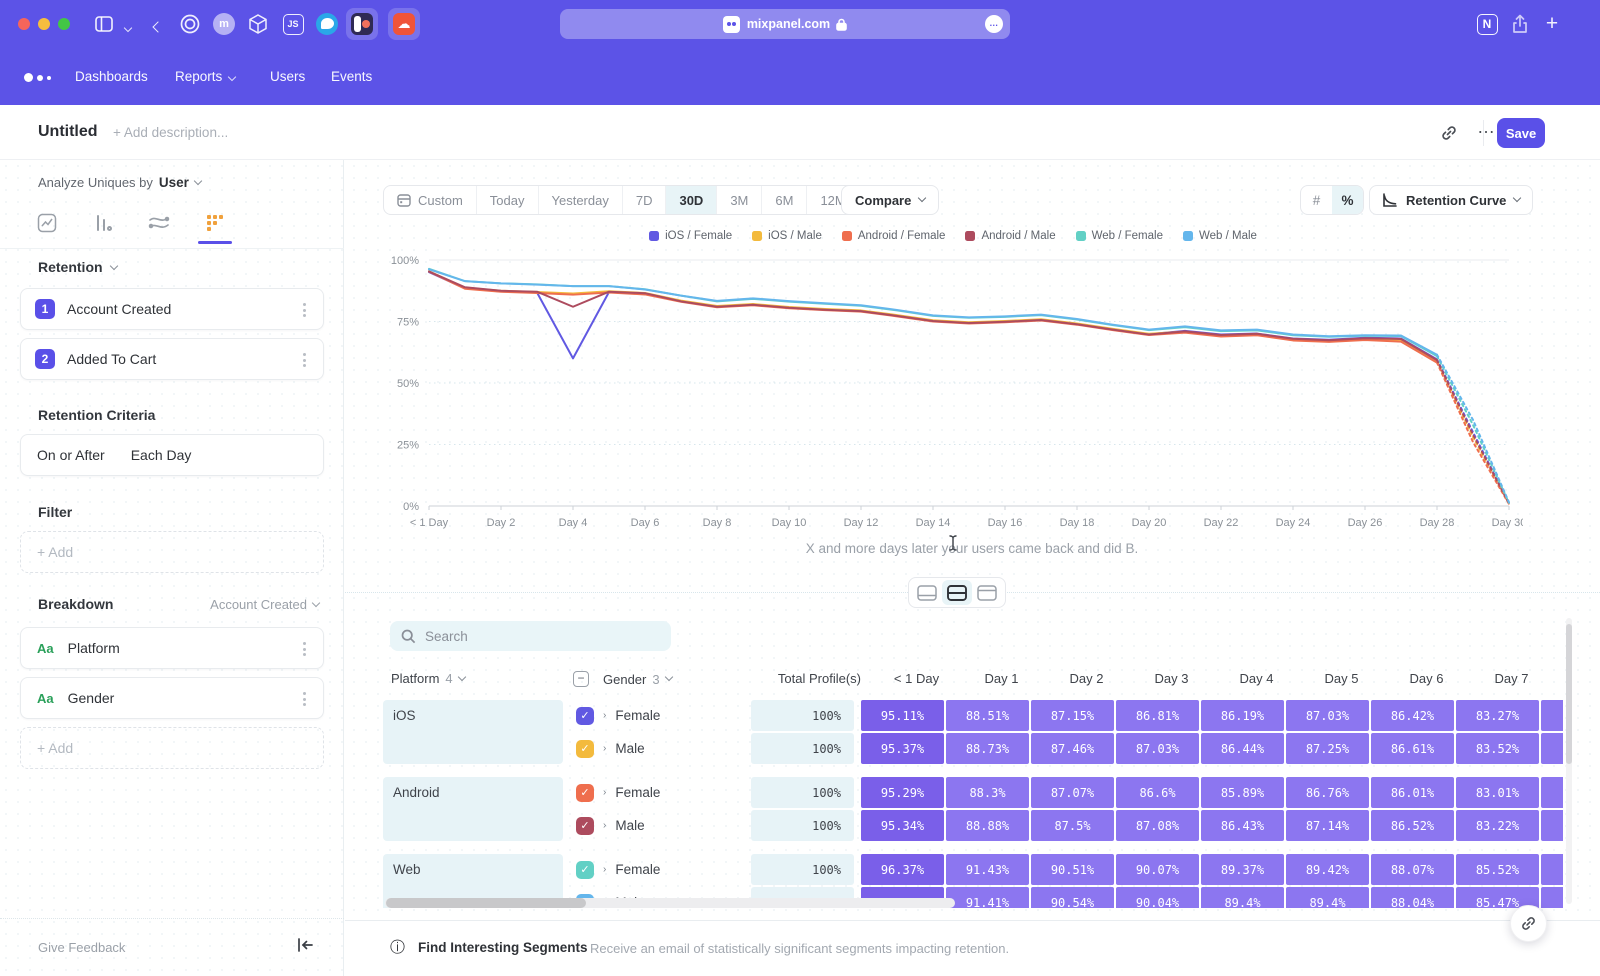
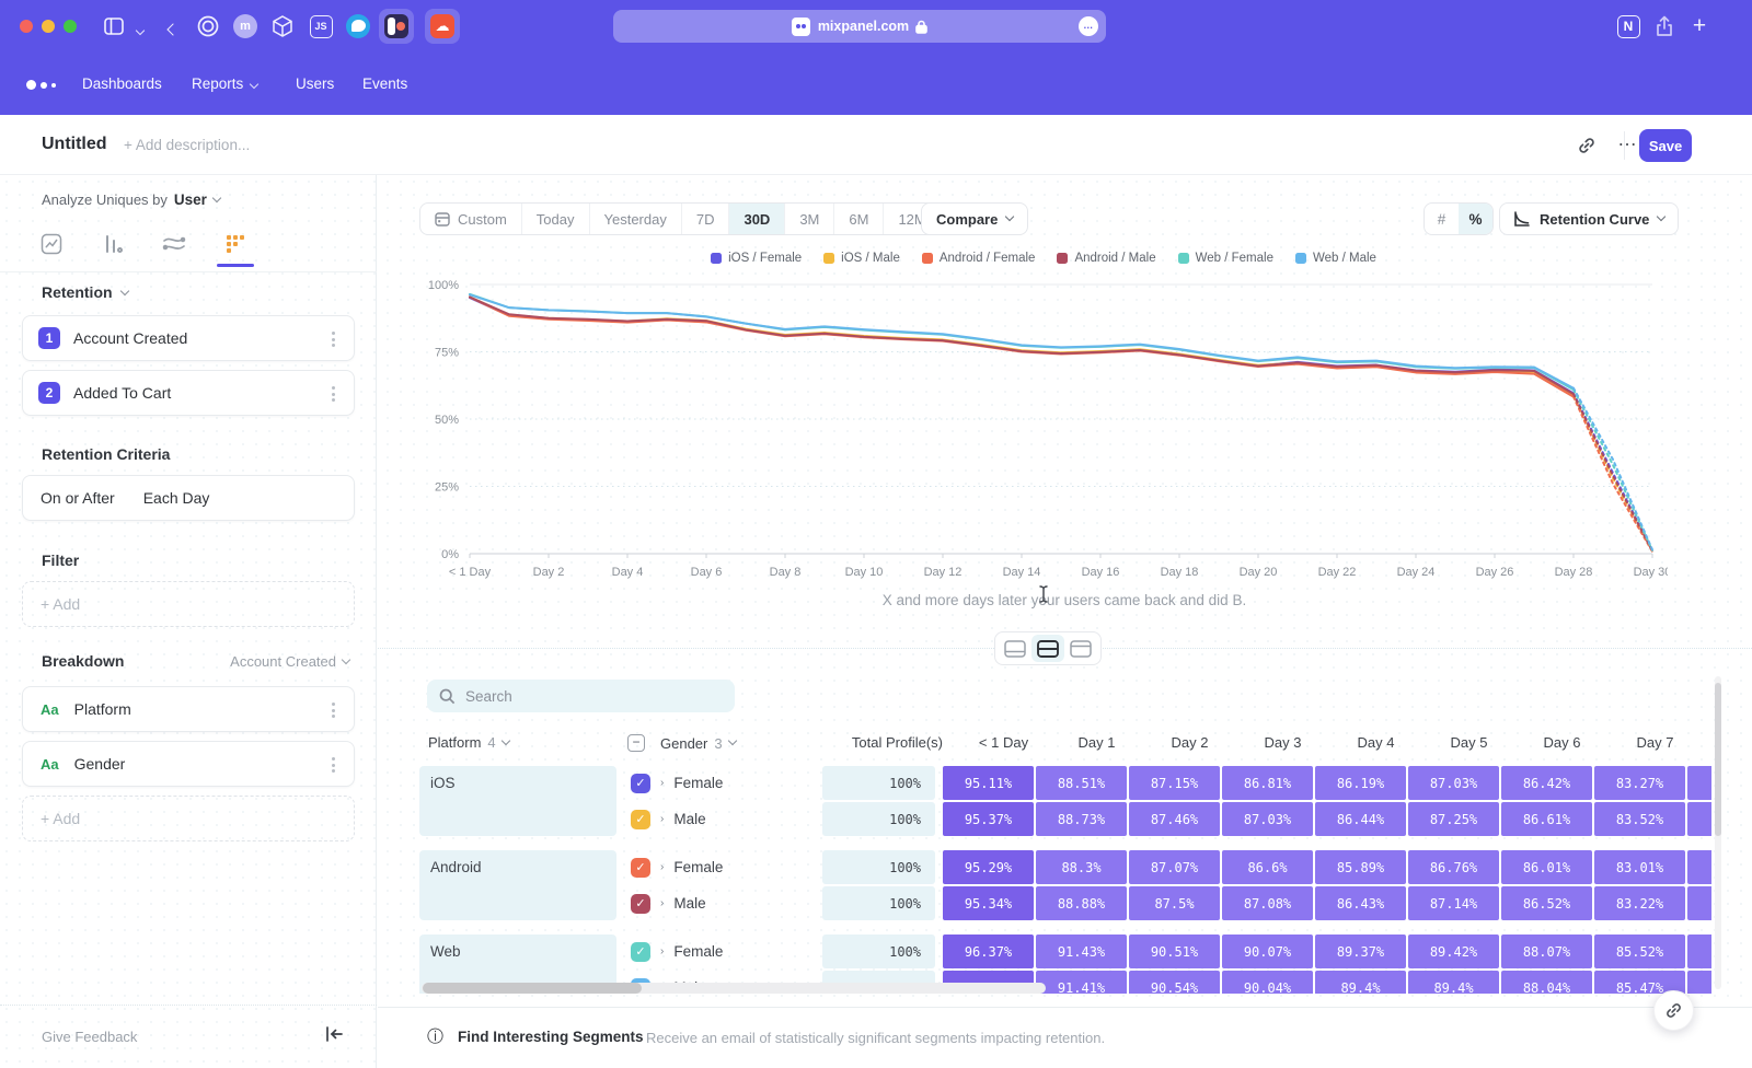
iOS / Female/Day 4: 60% -> 86%
Android / Male/Day 4: 81% -> 86%
